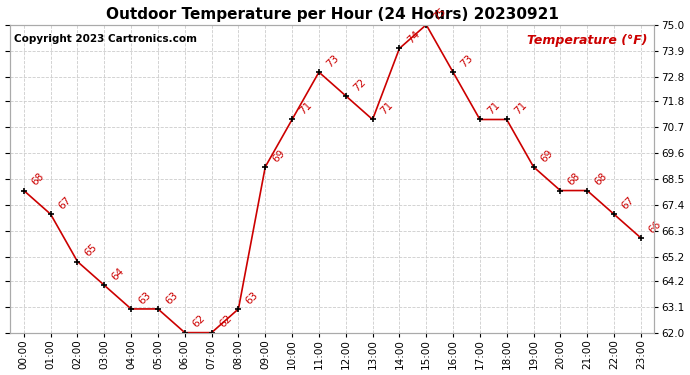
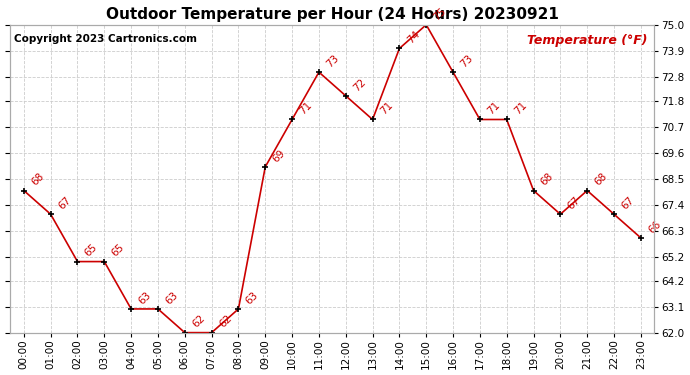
03:00: 64 -> 65
19:00: 69 -> 68
20:00: 68 -> 67
